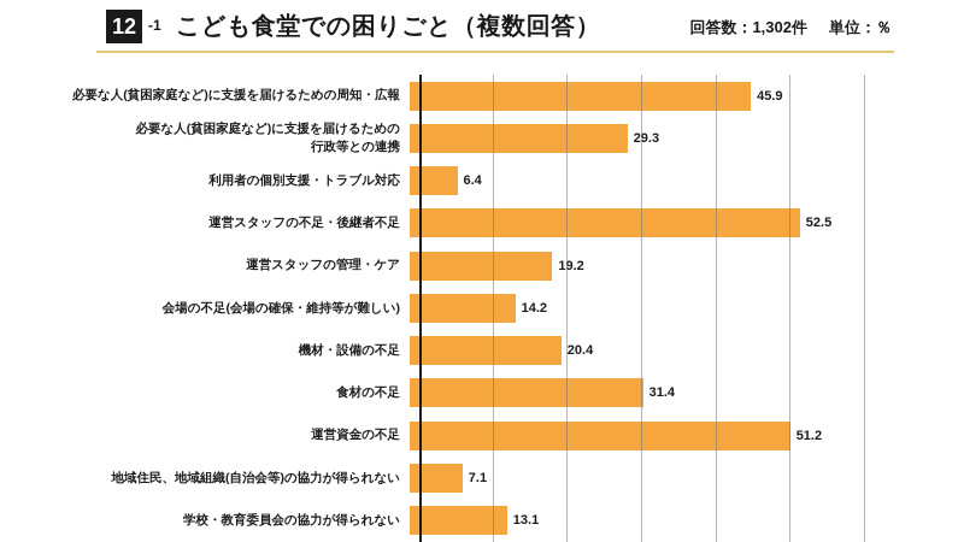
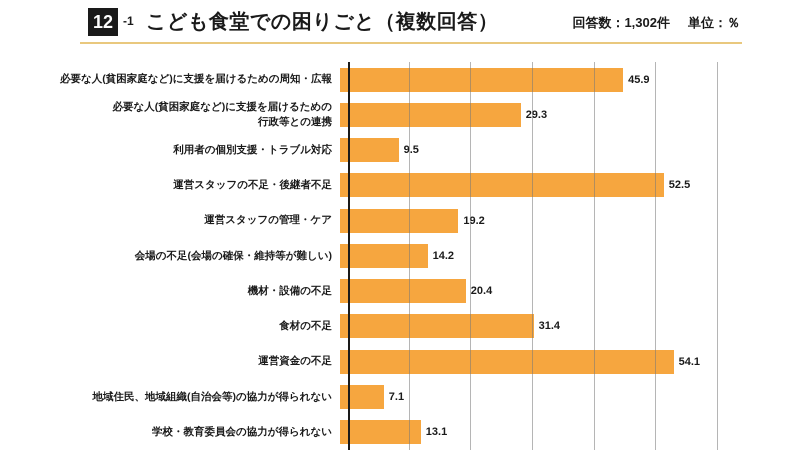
利用者の個別支援・トラブル対応: 6.4 -> 9.5
運営資金の不足: 51.2 -> 54.1
